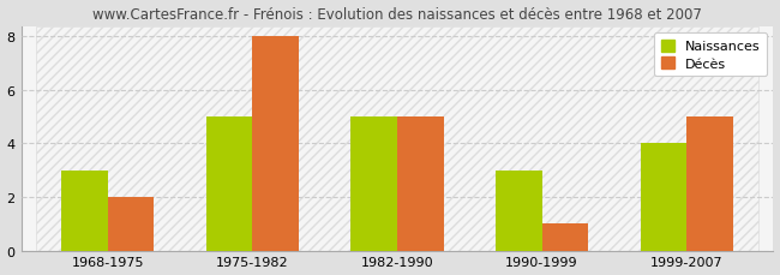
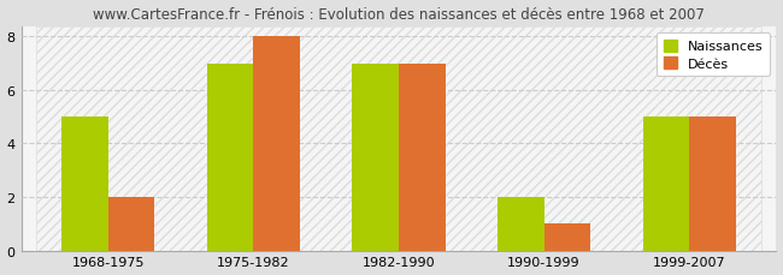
Naissances/1968-1975: 3 -> 5
Naissances/1975-1982: 5 -> 7
Naissances/1982-1990: 5 -> 7
Décès/1982-1990: 5 -> 7
Naissances/1990-1999: 3 -> 2
Naissances/1999-2007: 4 -> 5
